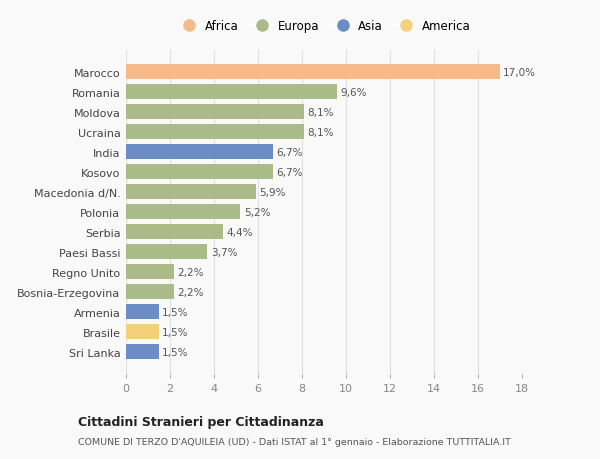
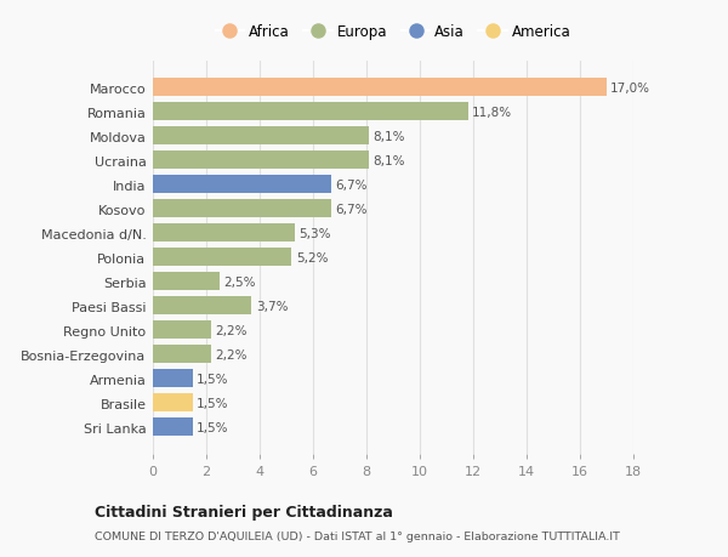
Romania: 9,6% -> 11,8%
Macedonia d/N.: 5,9% -> 5,3%
Serbia: 4,4% -> 2,5%
